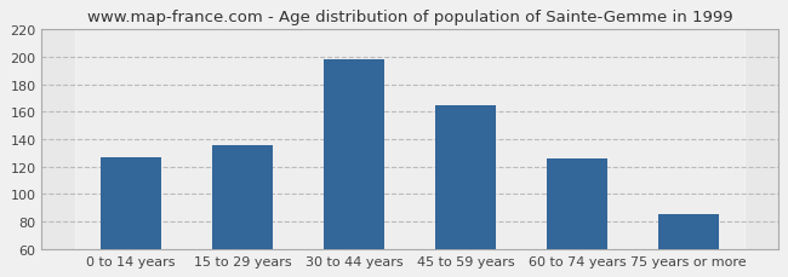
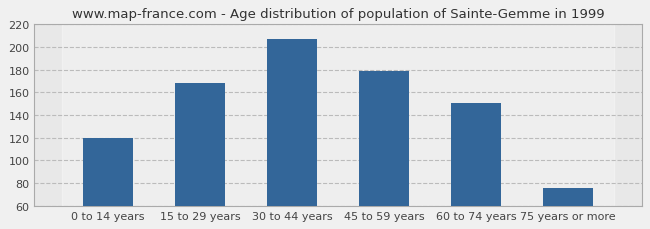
0 to 14 years: 127 -> 120
15 to 29 years: 136 -> 168
30 to 44 years: 198 -> 207
45 to 59 years: 165 -> 179
60 to 74 years: 126 -> 151
75 years or more: 85 -> 76
